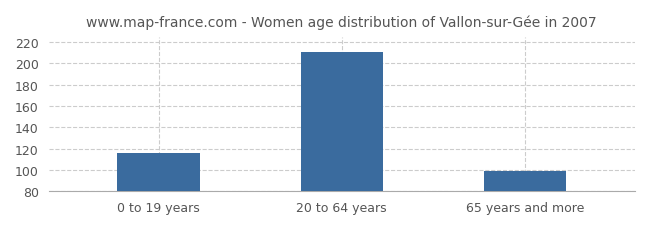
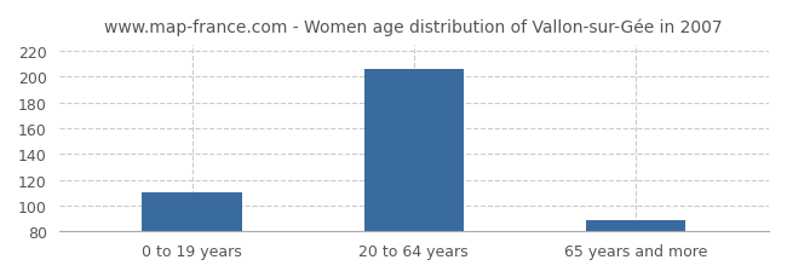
0 to 19 years: 116 -> 110
20 to 64 years: 211 -> 206
65 years and more: 99 -> 89
